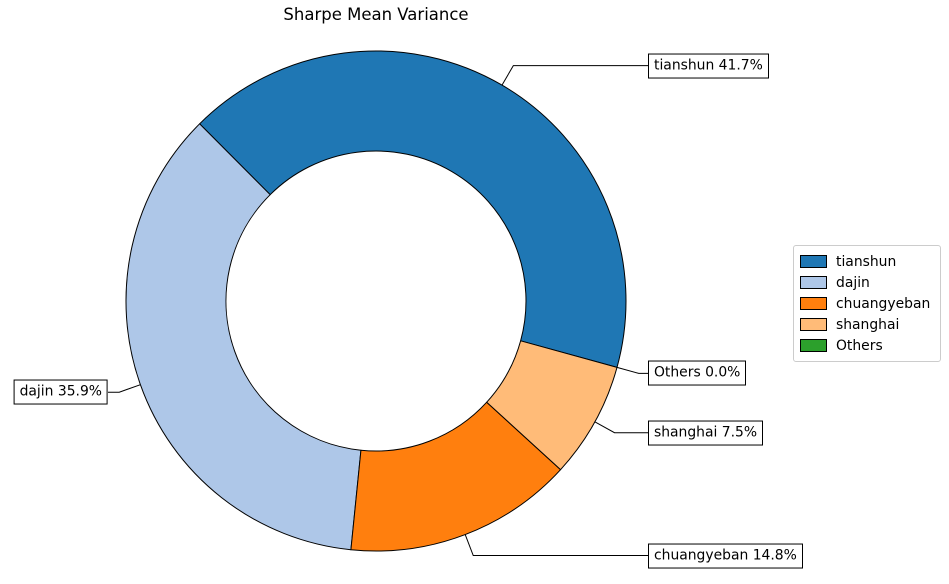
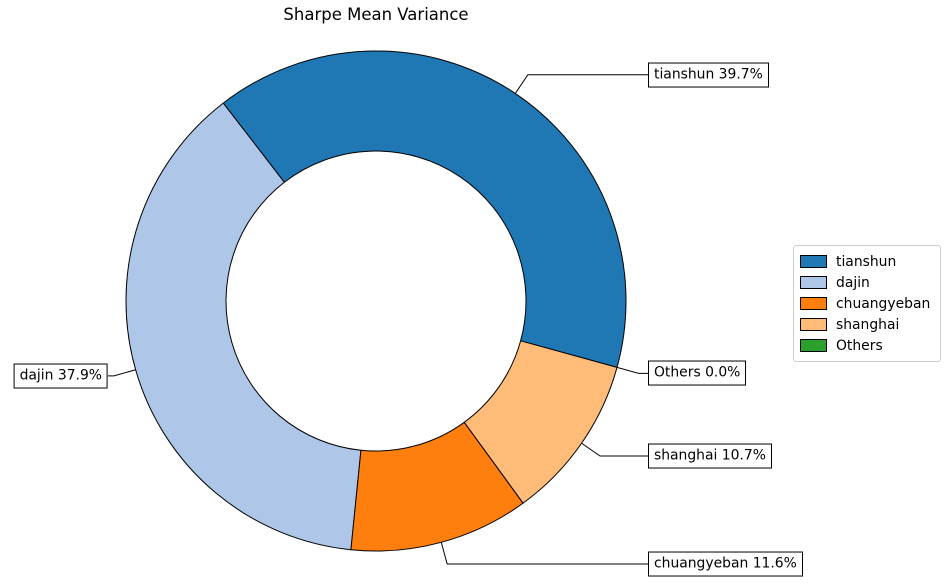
tianshun: 41.7% -> 39.7%
dajin: 35.9% -> 37.9%
chuangyeban: 14.8% -> 11.6%
shanghai: 7.5% -> 10.7%
